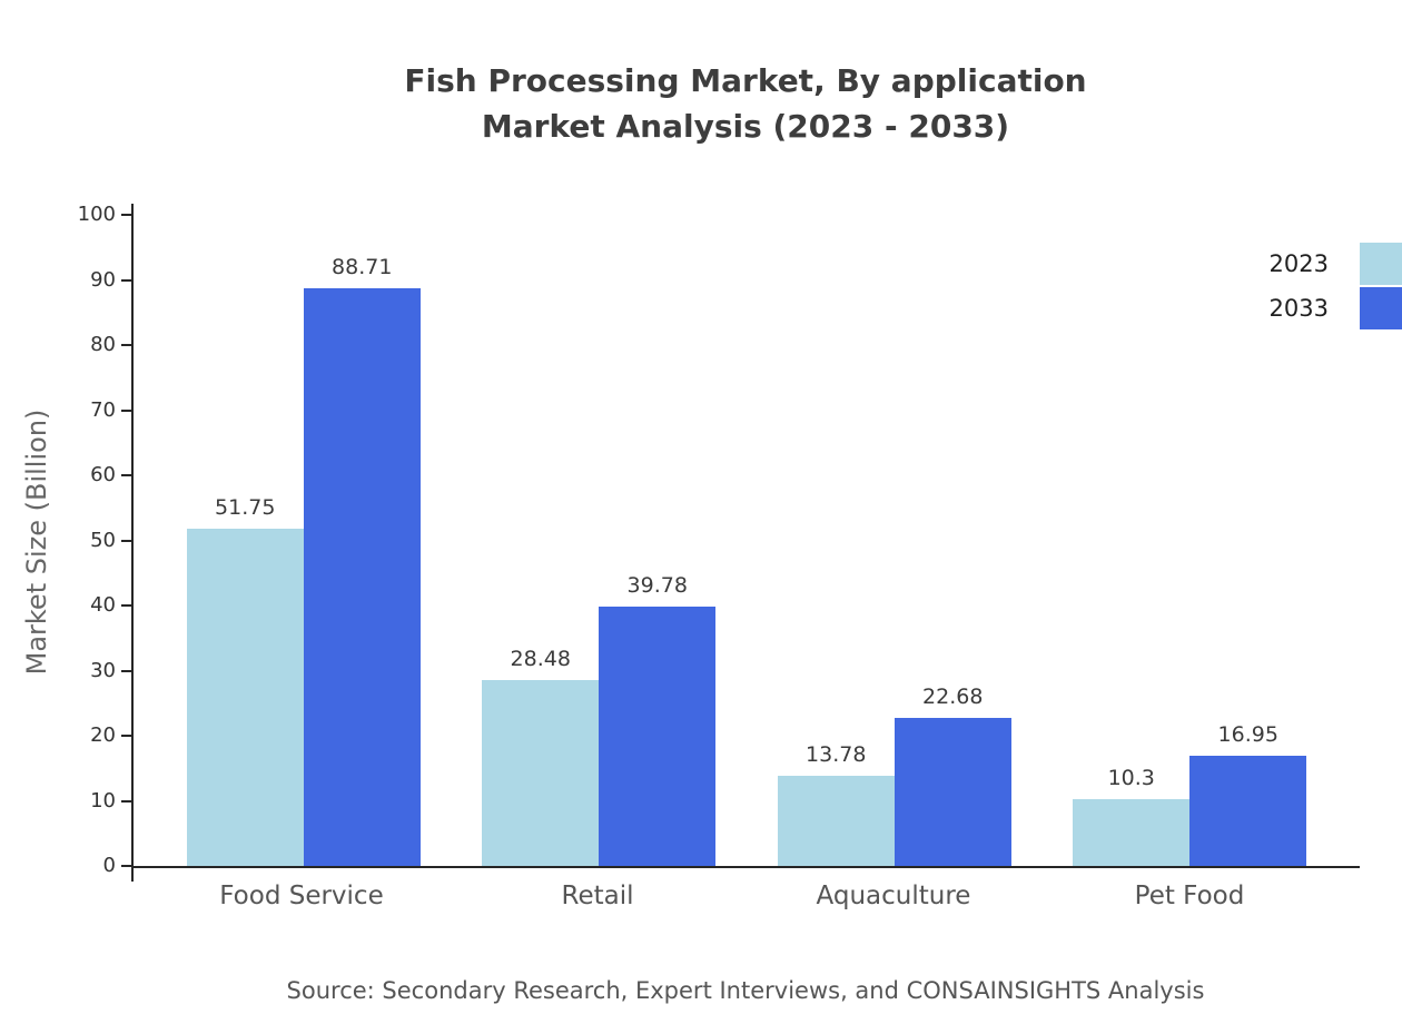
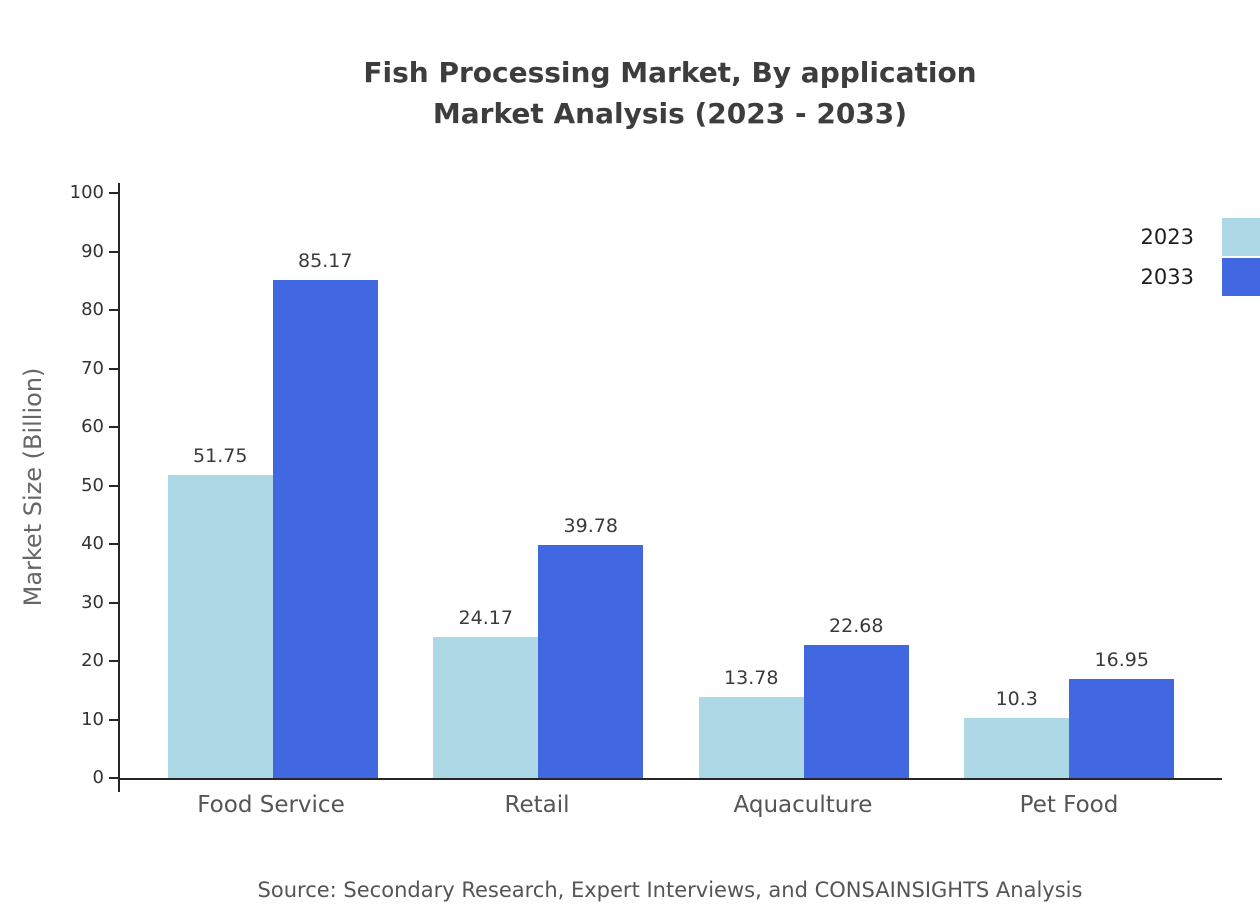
2033/Food Service: 88.71 -> 85.17
2023/Retail: 28.48 -> 24.17
